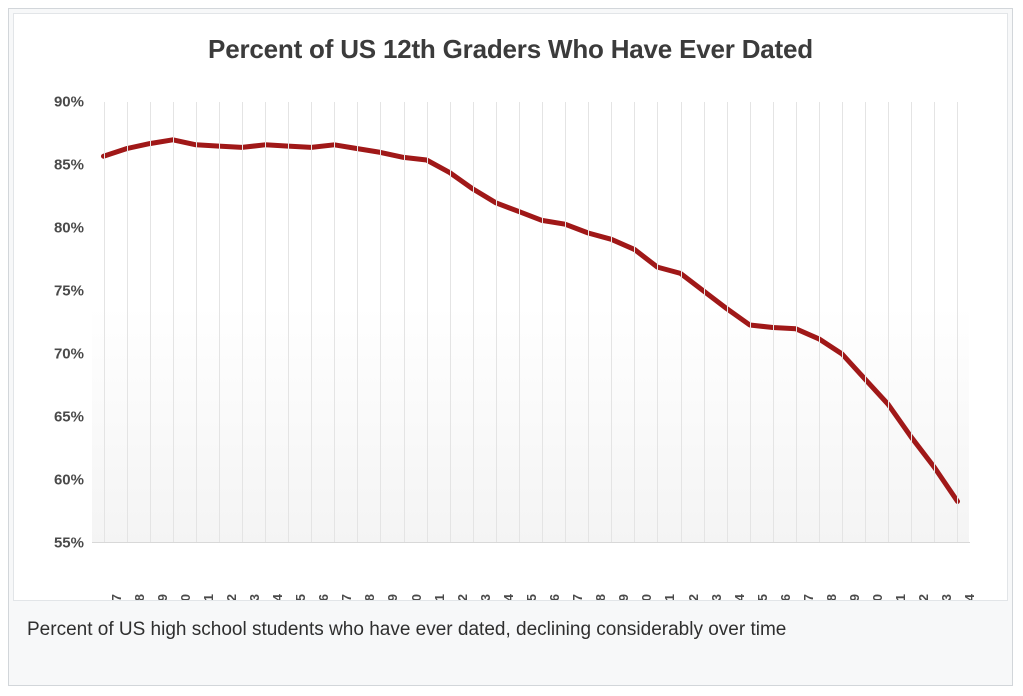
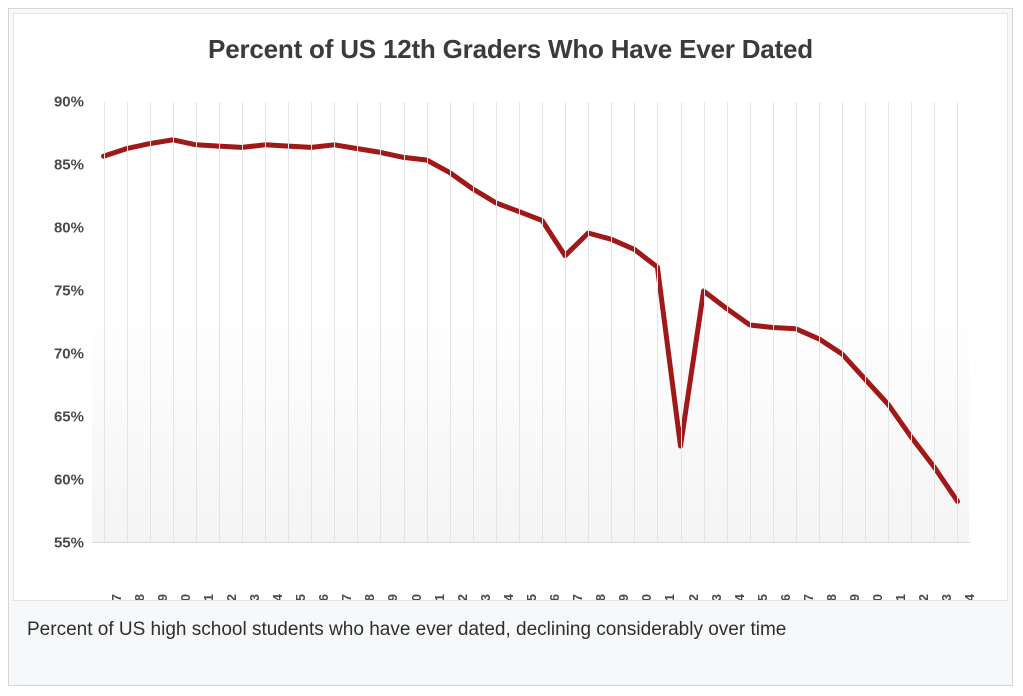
1997: 80.3% -> 77.8%
2002: 76.4% -> 62.7%
